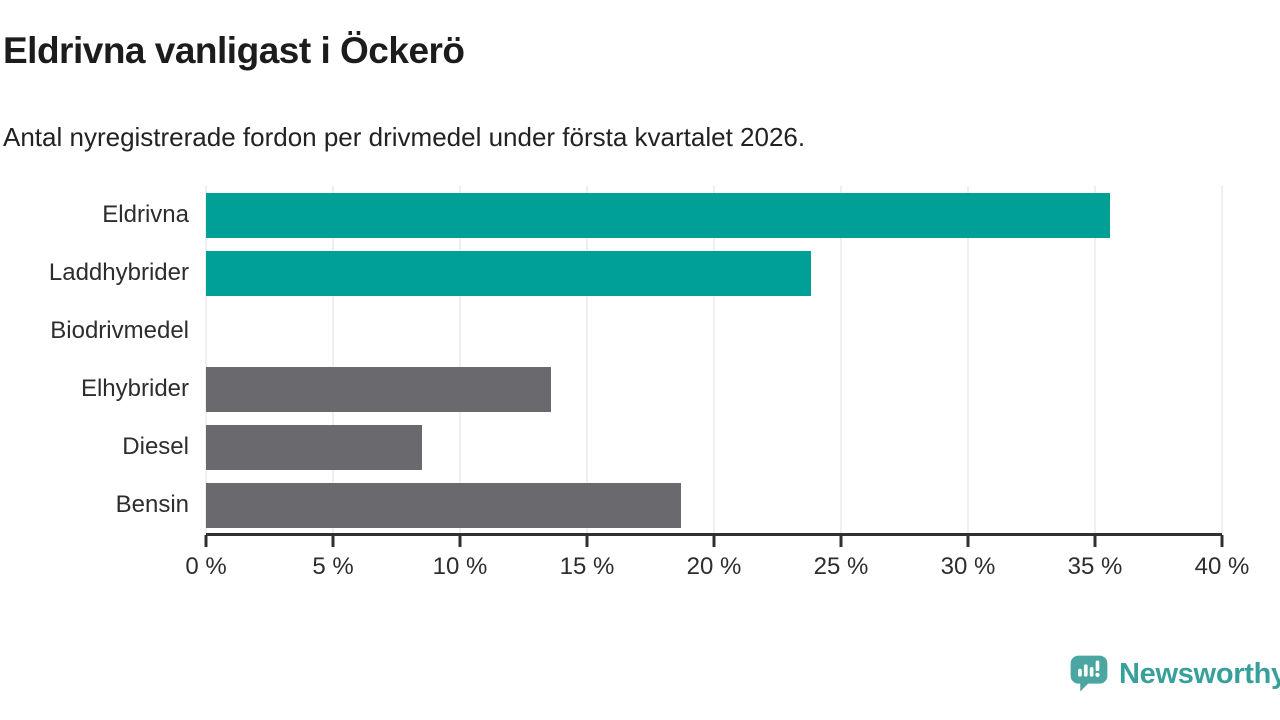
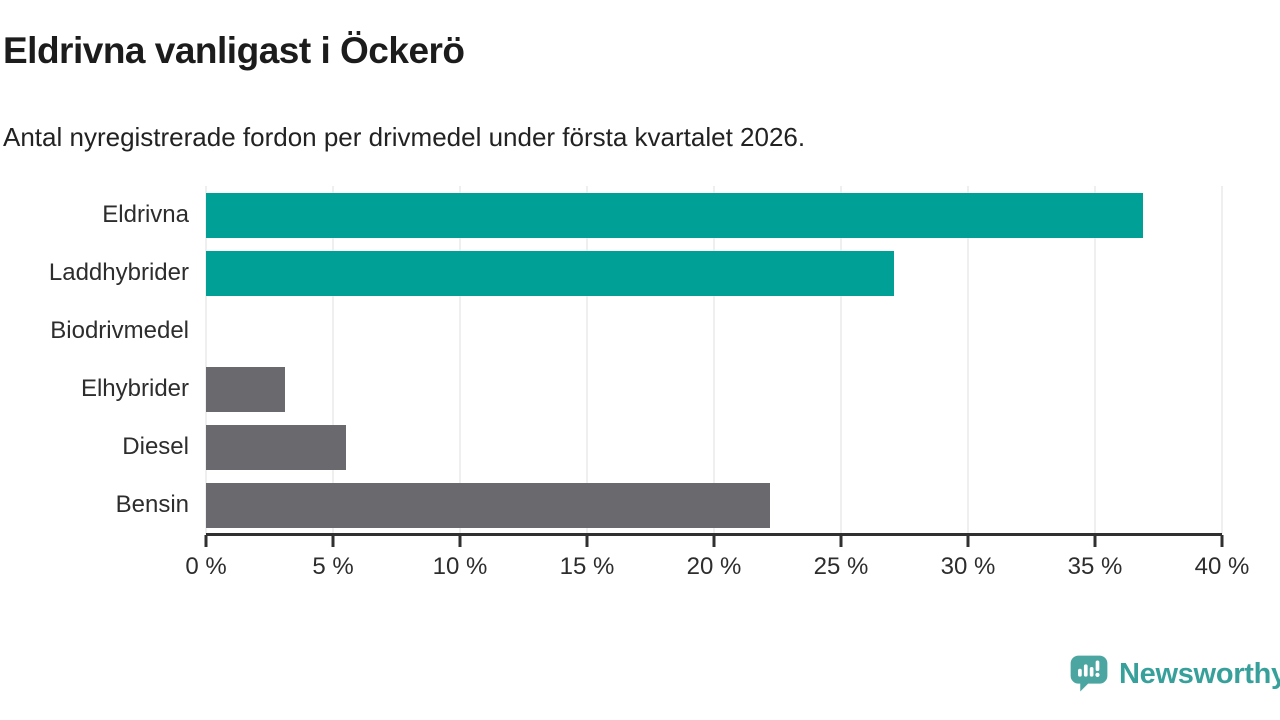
Eldrivna: 35.6% -> 36.9%
Laddhybrider: 23.8% -> 27.1%
Elhybrider: 13.6% -> 3.1%
Diesel: 8.5% -> 5.5%
Bensin: 18.7% -> 22.2%
